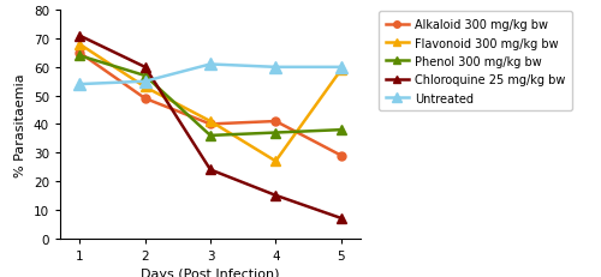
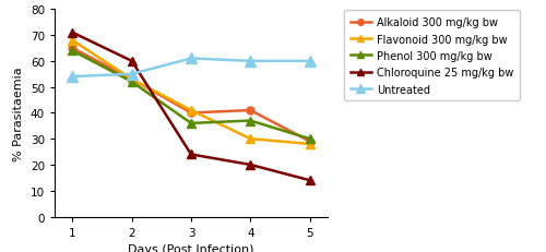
Alkaloid 300 mg/kg bw/2: 49 -> 53
Phenol 300 mg/kg bw/2: 57 -> 52
Flavonoid 300 mg/kg bw/4: 27 -> 30
Chloroquine 25 mg/kg bw/4: 15 -> 20
Flavonoid 300 mg/kg bw/5: 59 -> 28
Phenol 300 mg/kg bw/5: 38 -> 30
Chloroquine 25 mg/kg bw/5: 7 -> 14
